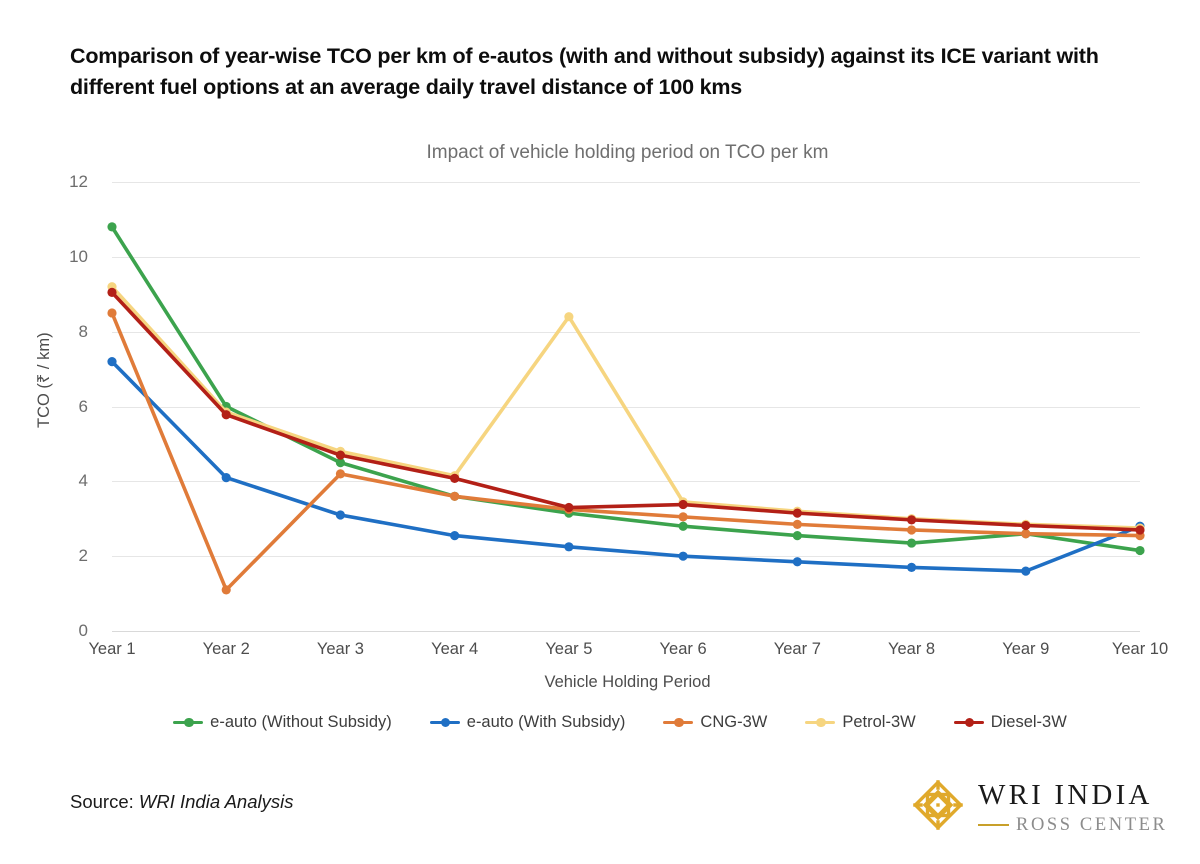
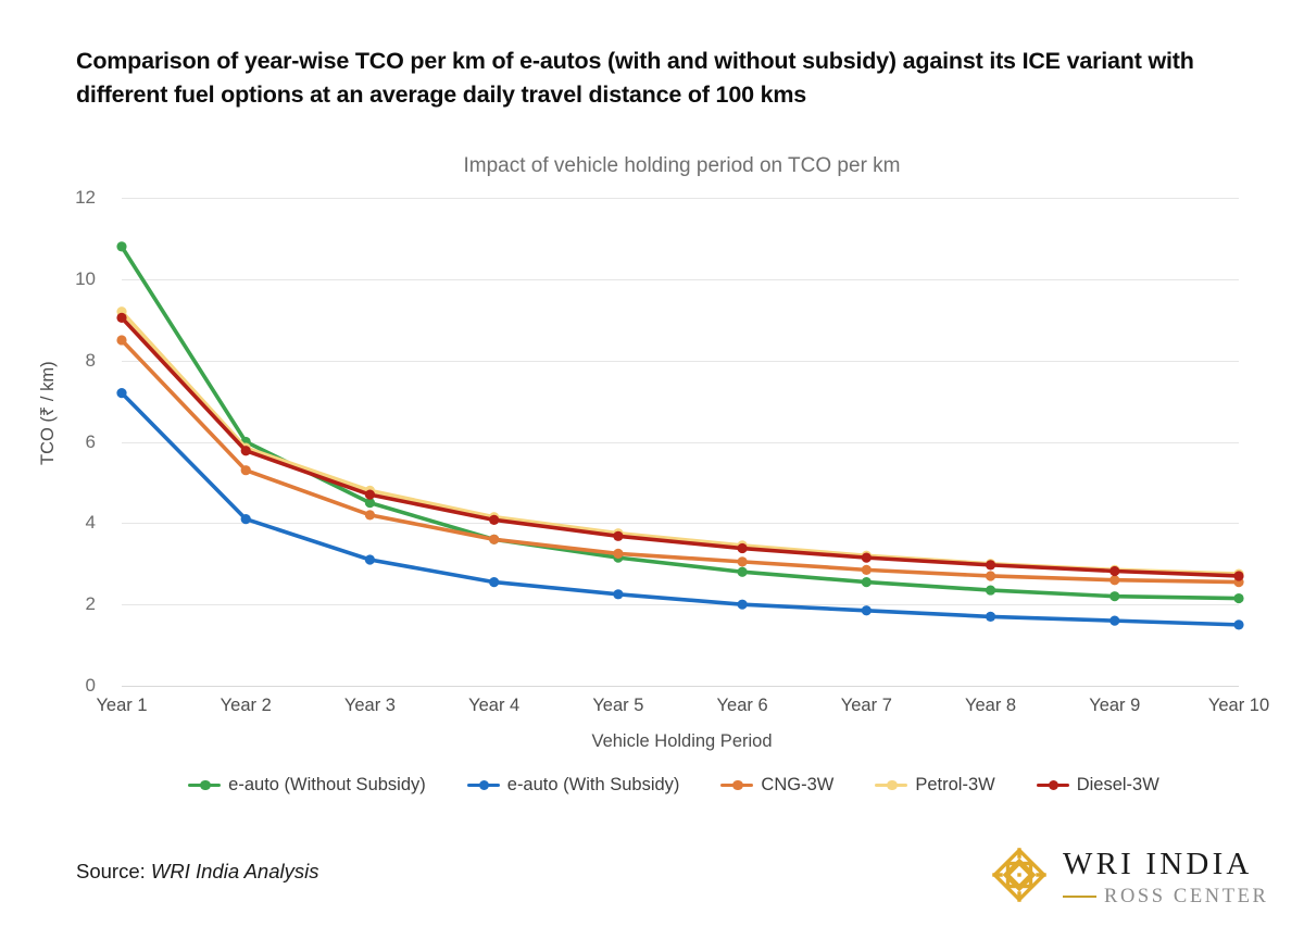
CNG-3W/Year 2: 1.1 -> 5.3
Petrol-3W/Year 5: 8.4 -> 3.8
Diesel-3W/Year 5: 3.3 -> 3.7
e-auto (Without Subsidy)/Year 9: 2.6 -> 2.2
e-auto (With Subsidy)/Year 10: 2.8 -> 1.5
